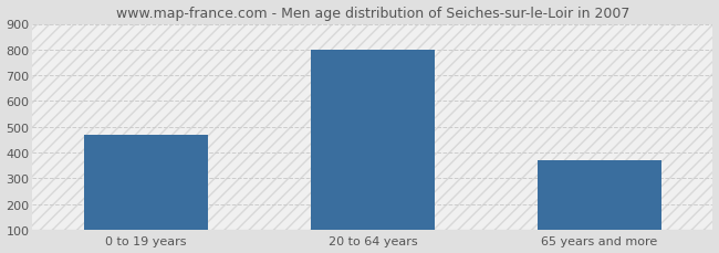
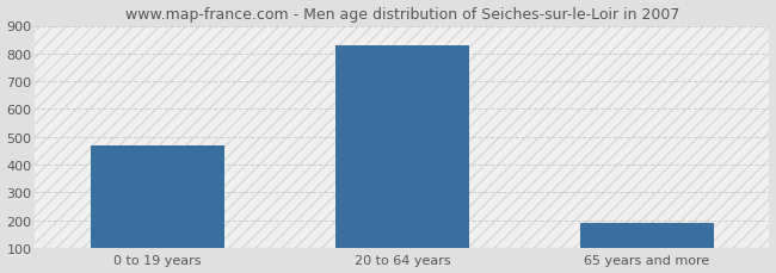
20 to 64 years: 800 -> 830
65 years and more: 370 -> 190
